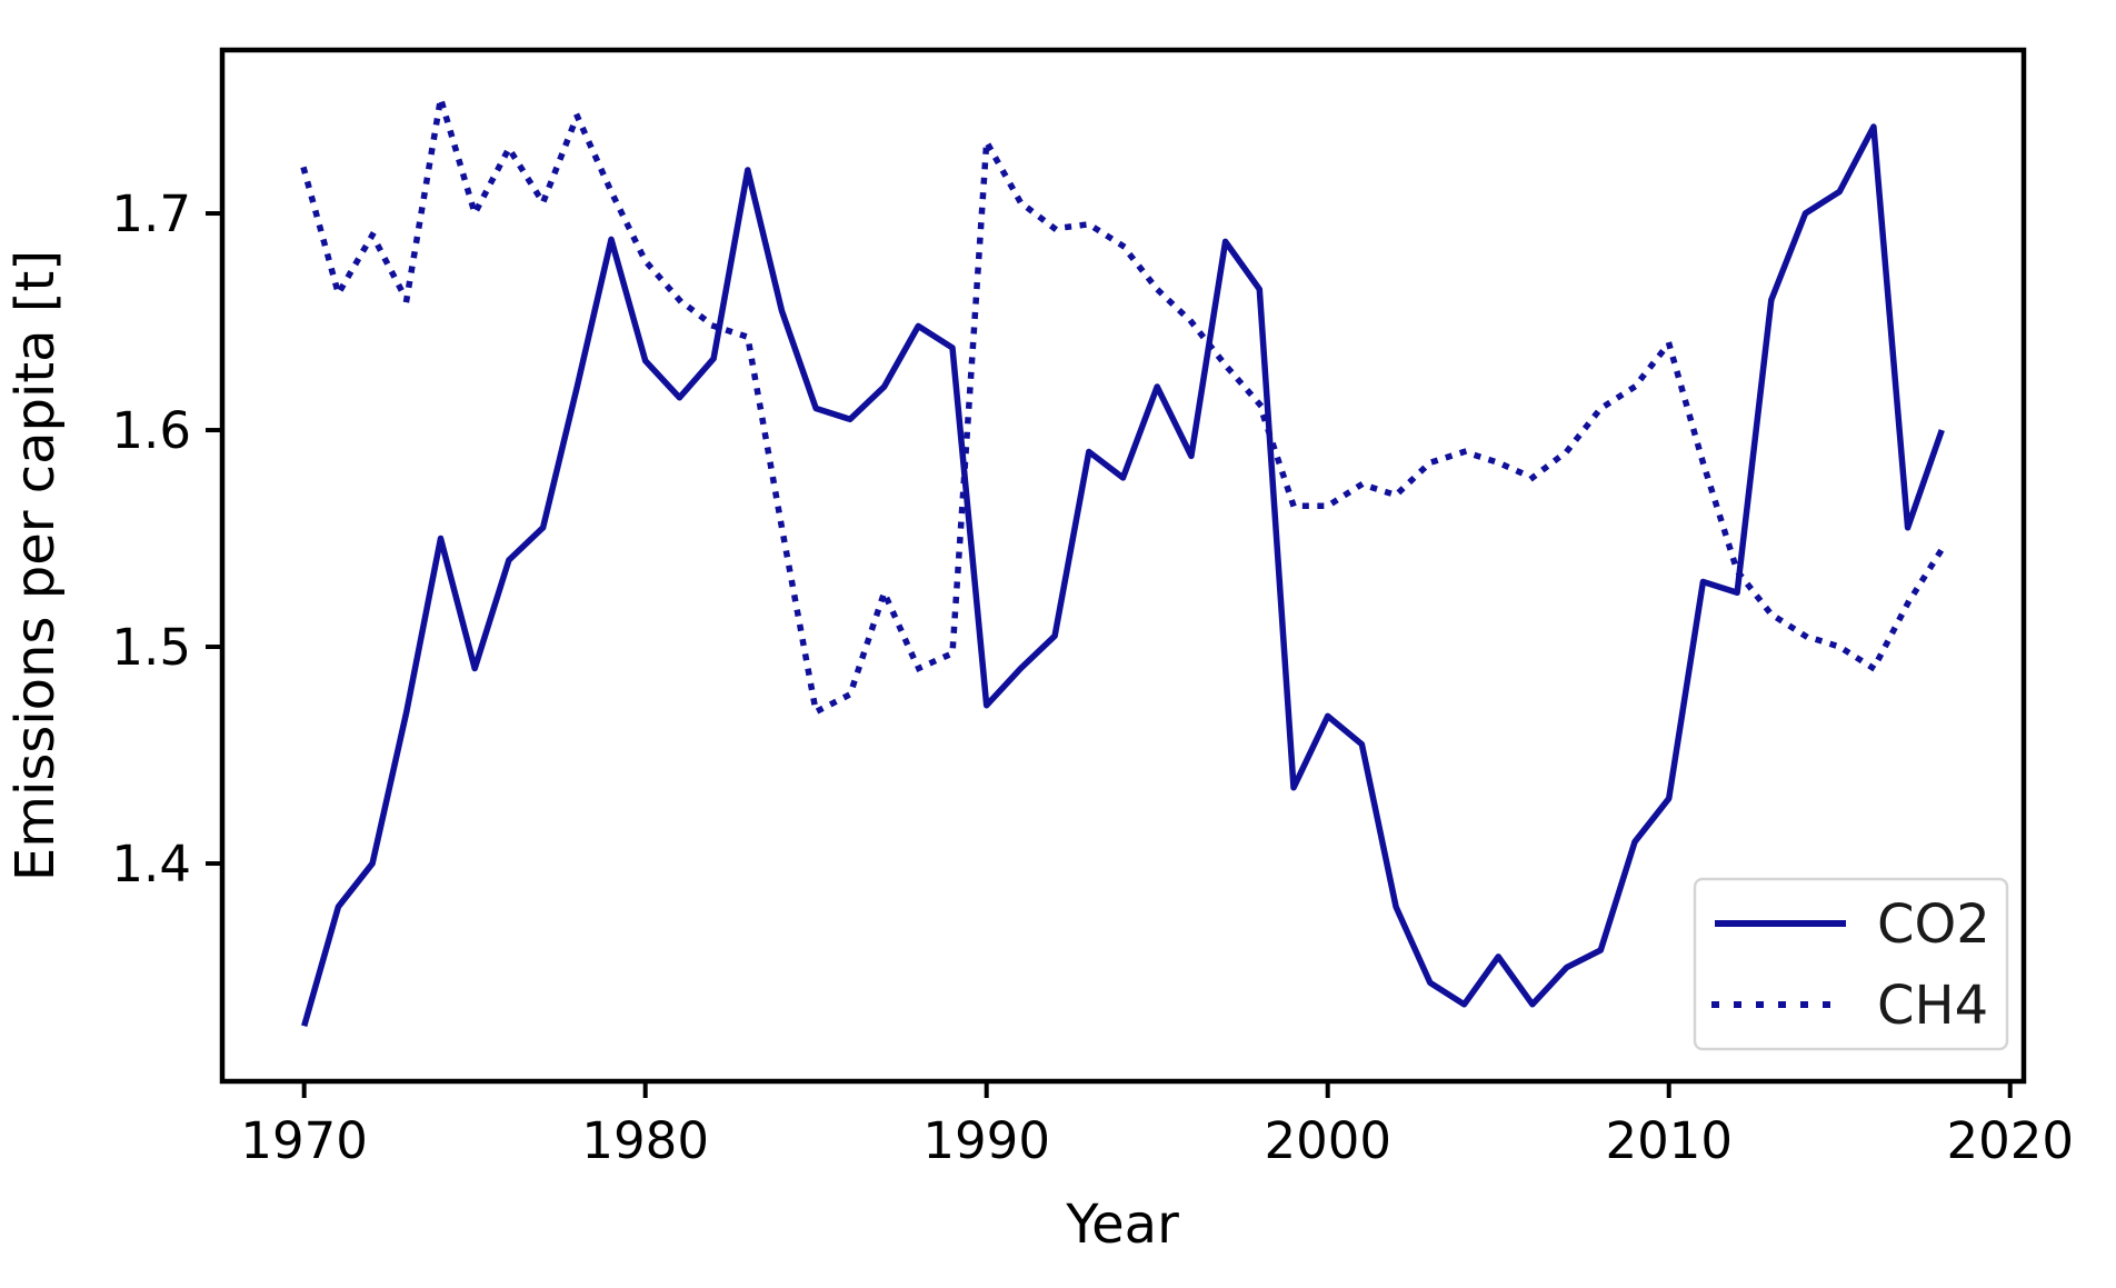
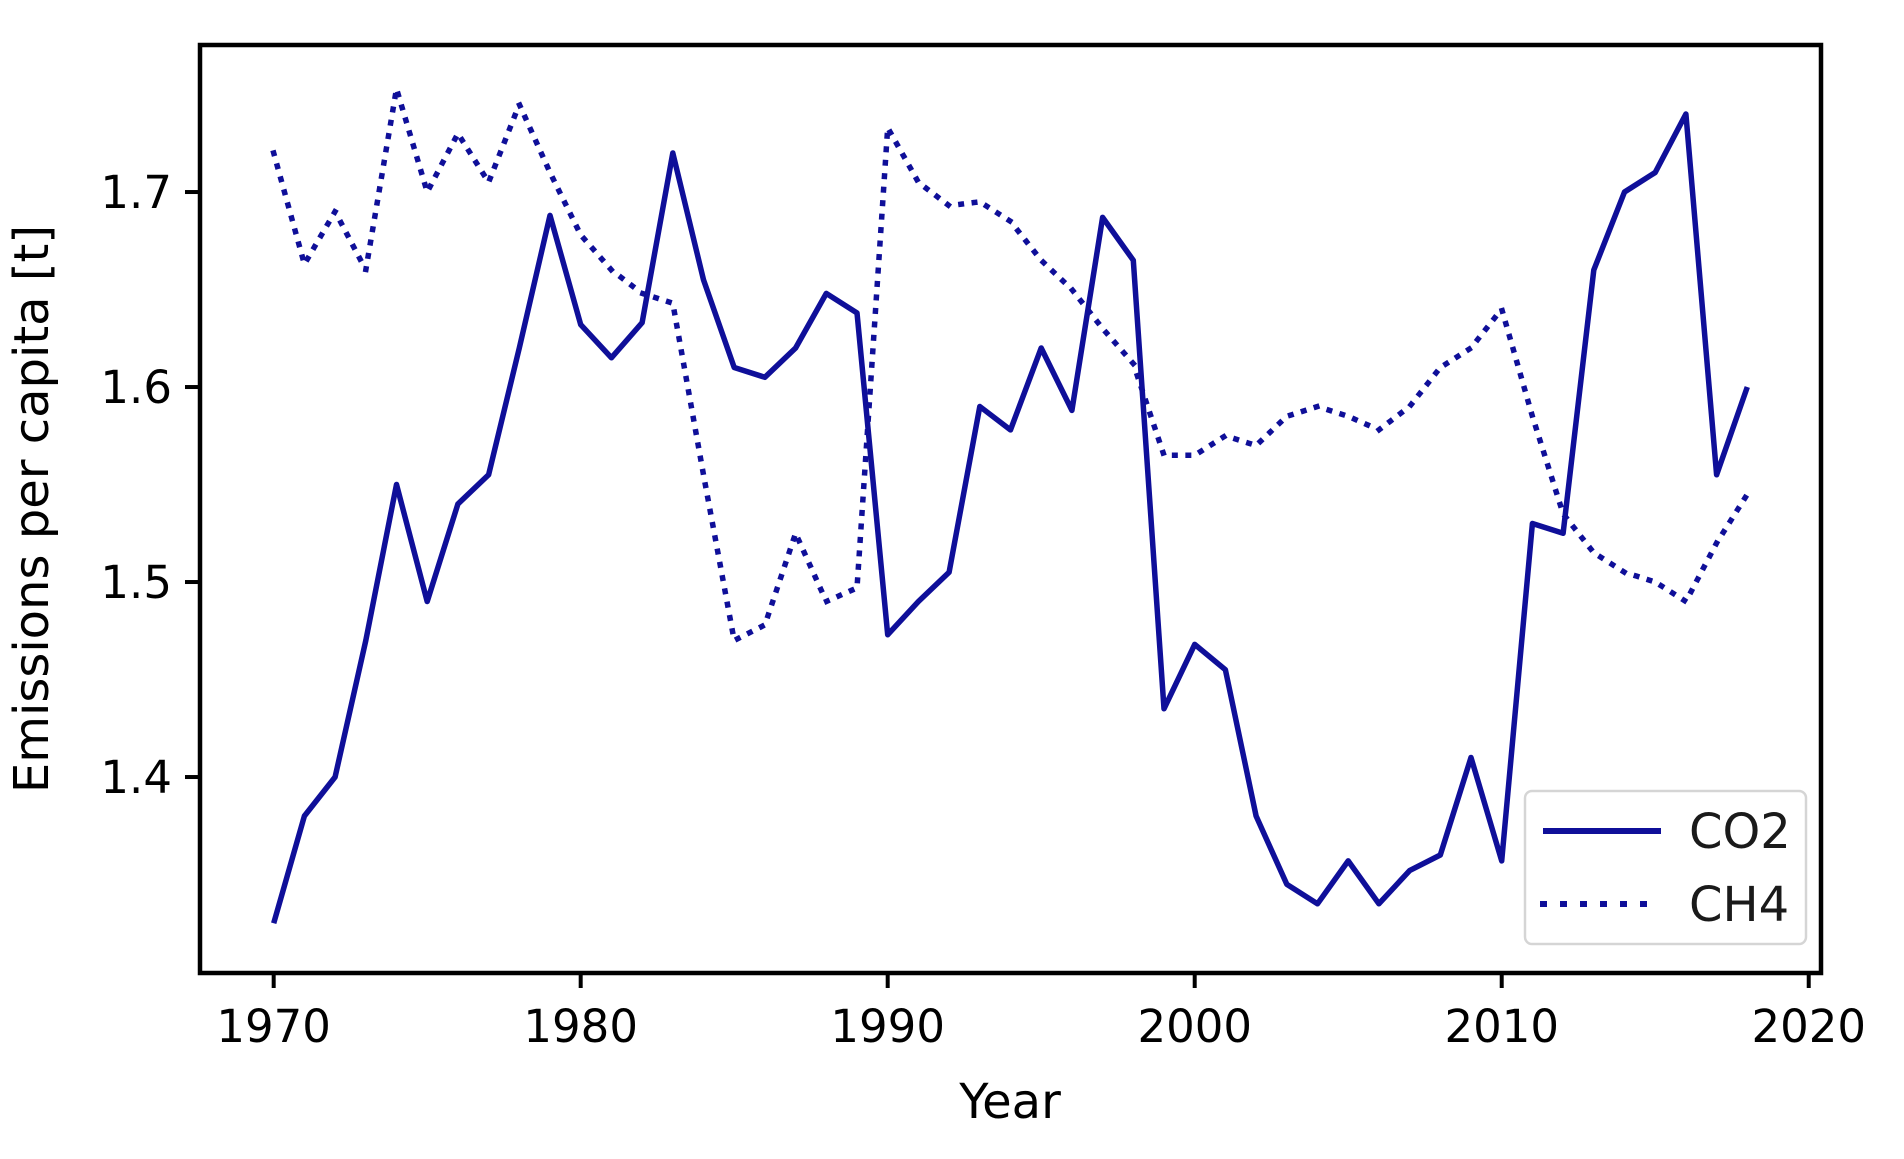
CO2/2010: 1.430 -> 1.357
